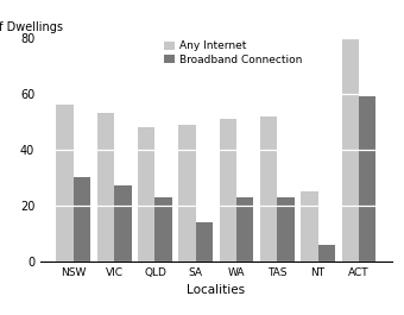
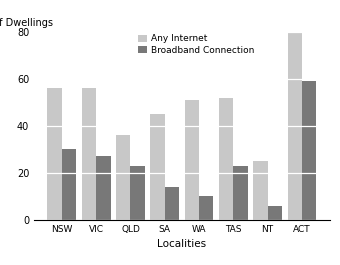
Any Internet/VIC: 53 -> 56
Any Internet/QLD: 48 -> 36
Any Internet/SA: 49 -> 45
Broadband Connection/WA: 23 -> 10
